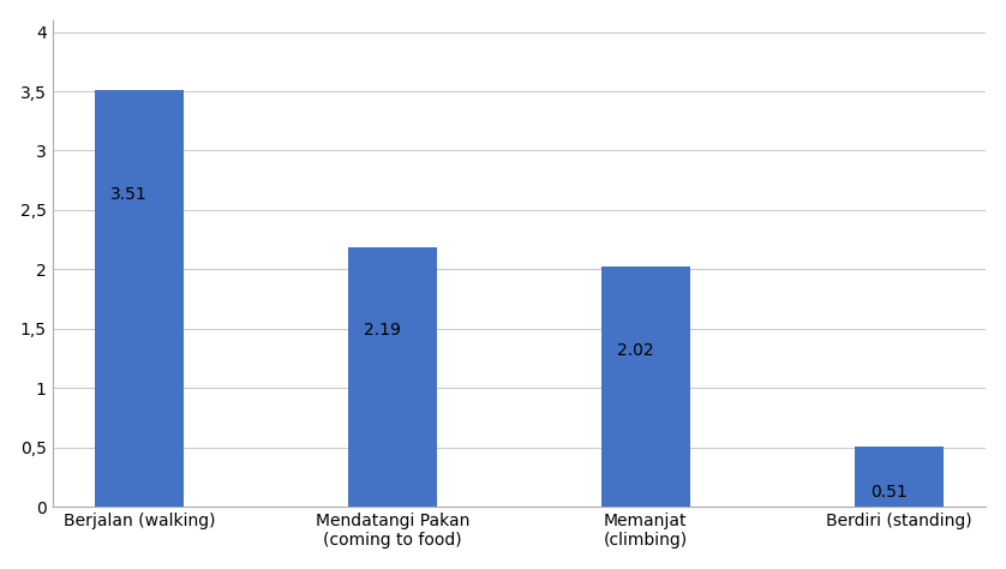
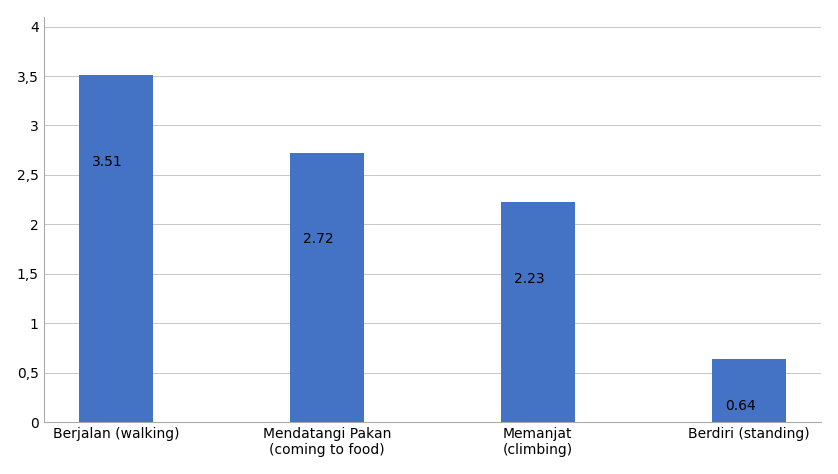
Mendatangi Pakan (coming to food): 2.19 -> 2.72
Memanjat (climbing): 2.02 -> 2.23
Berdiri (standing): 0.51 -> 0.64
